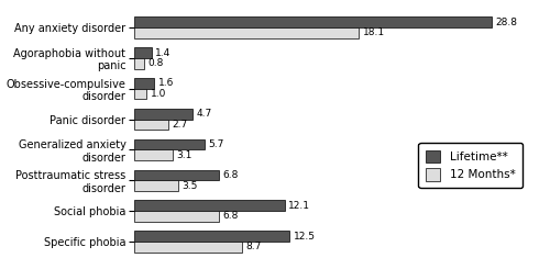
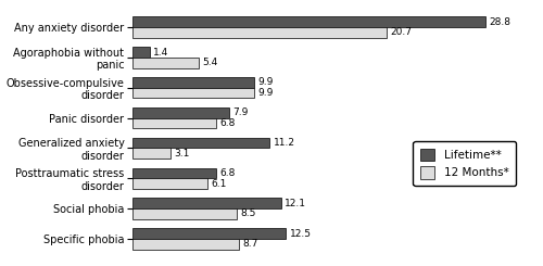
12 Months*/Any anxiety disorder: 18.1 -> 20.7
12 Months*/Agoraphobia without panic: 0.8 -> 5.4
Lifetime**/Obsessive-compulsive disorder: 1.6 -> 9.9
12 Months*/Obsessive-compulsive disorder: 1.0 -> 9.9
Lifetime**/Panic disorder: 4.7 -> 7.9
12 Months*/Panic disorder: 2.7 -> 6.8
Lifetime**/Generalized anxiety disorder: 5.7 -> 11.2
12 Months*/Posttraumatic stress disorder: 3.5 -> 6.1
12 Months*/Social phobia: 6.8 -> 8.5
